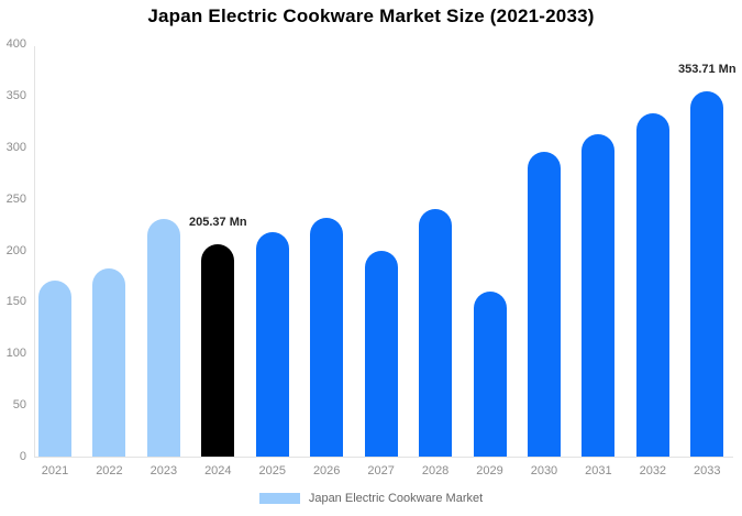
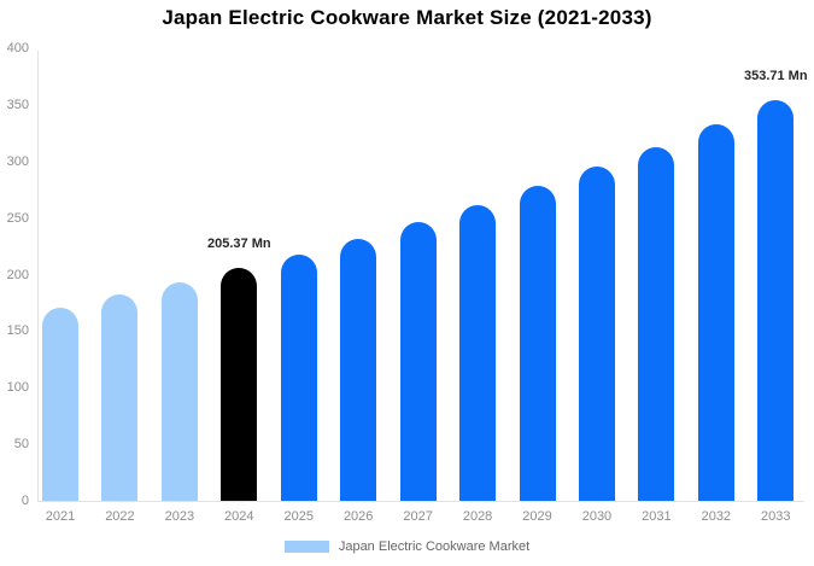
2023: 230 -> 190
2027: 200 -> 250
2028: 240 -> 260
2029: 160 -> 280
